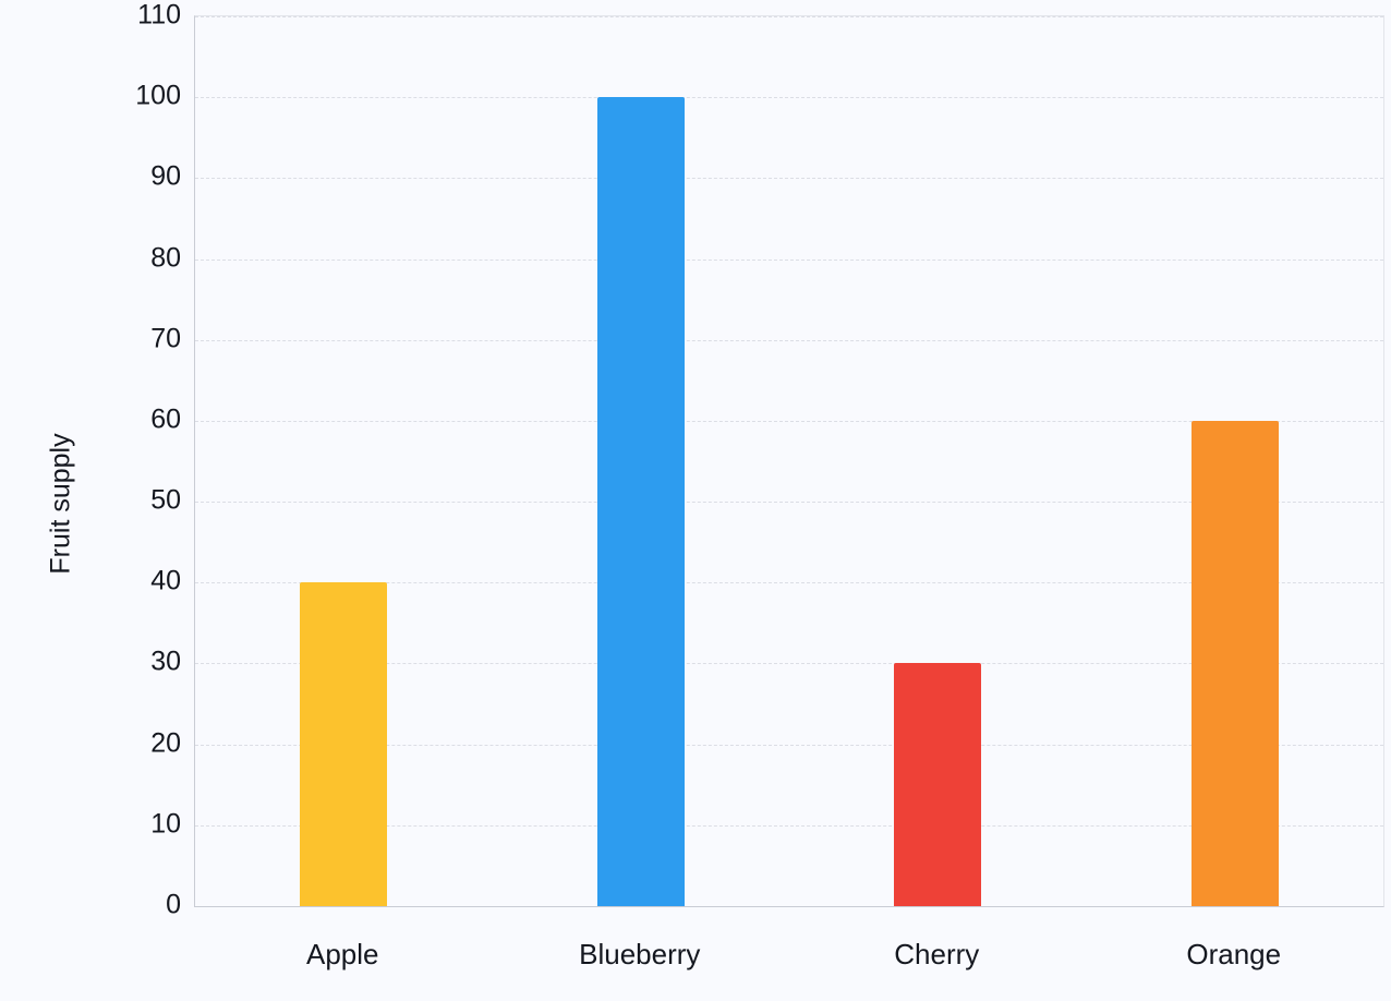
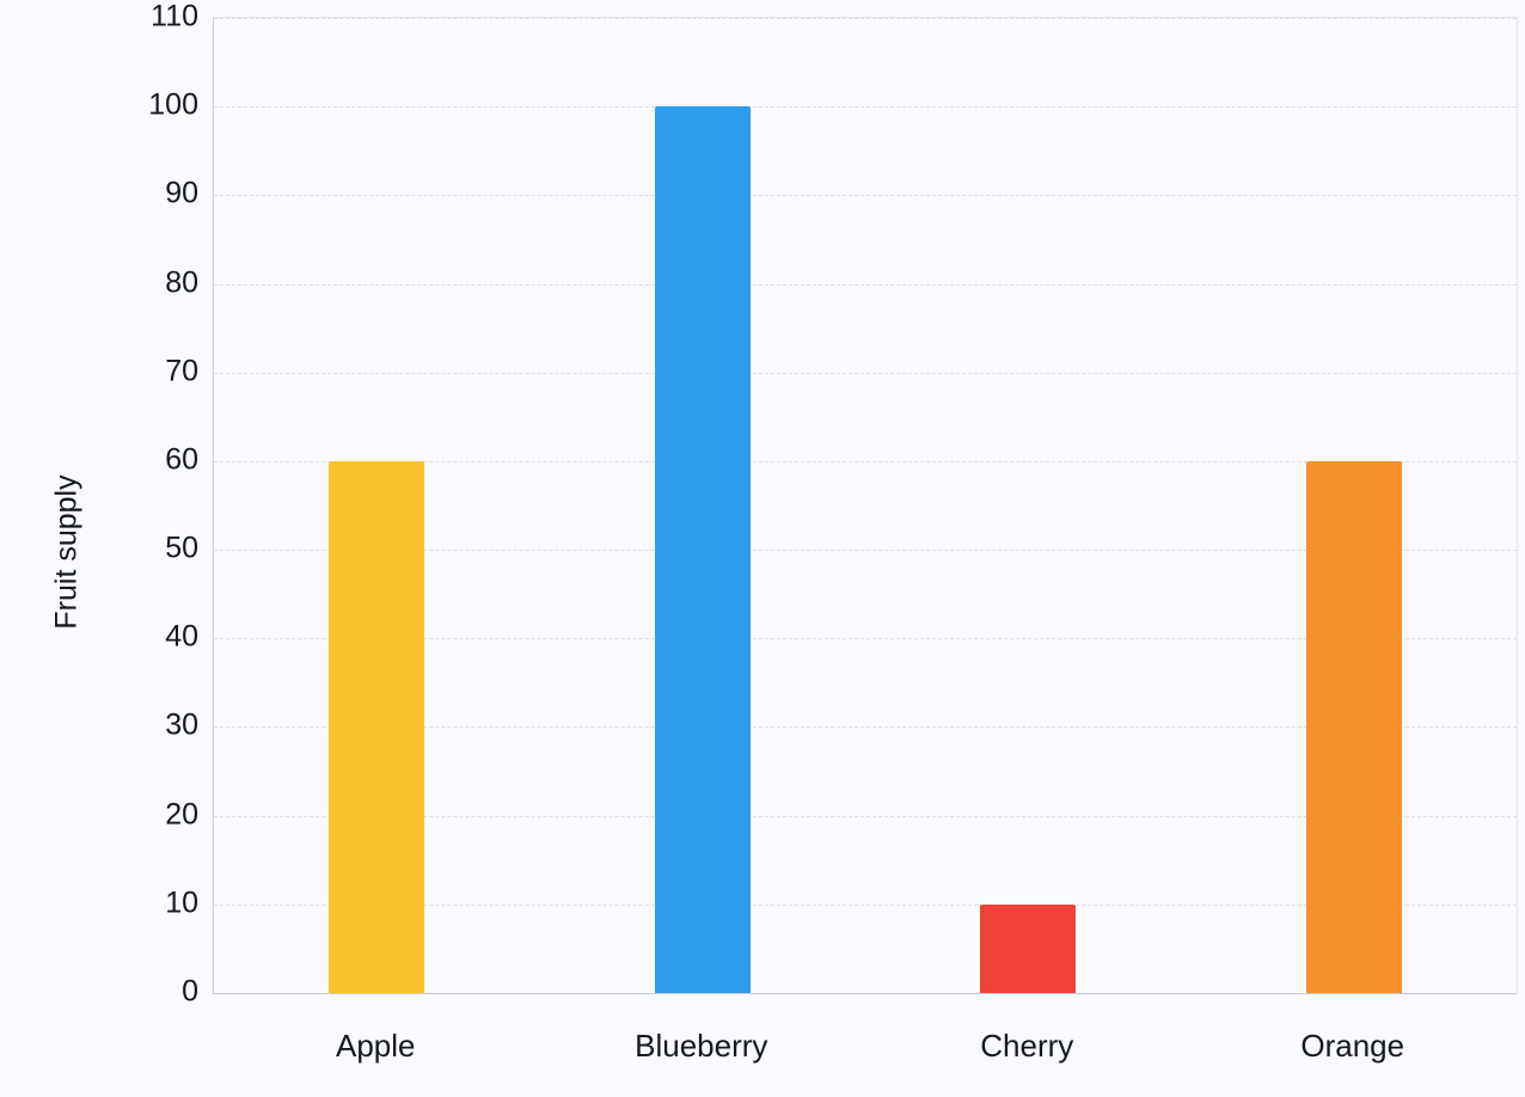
Apple: 40 -> 60
Cherry: 30 -> 10
